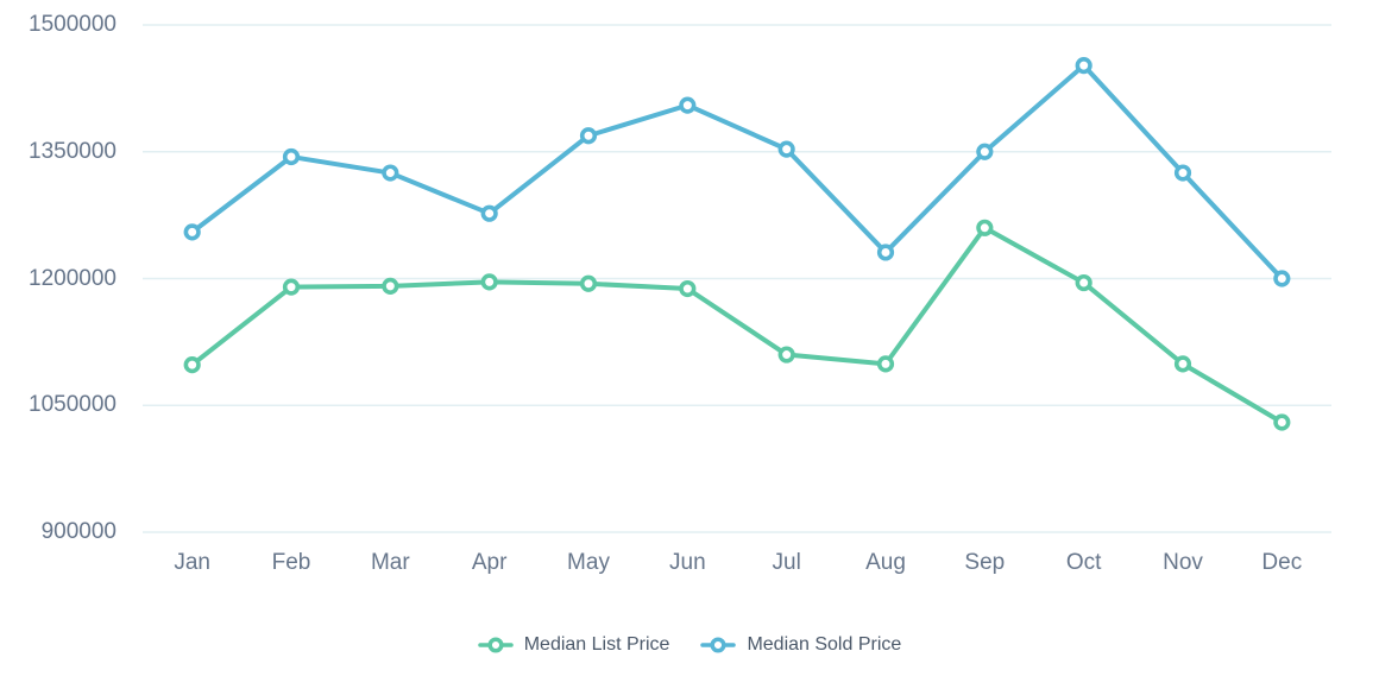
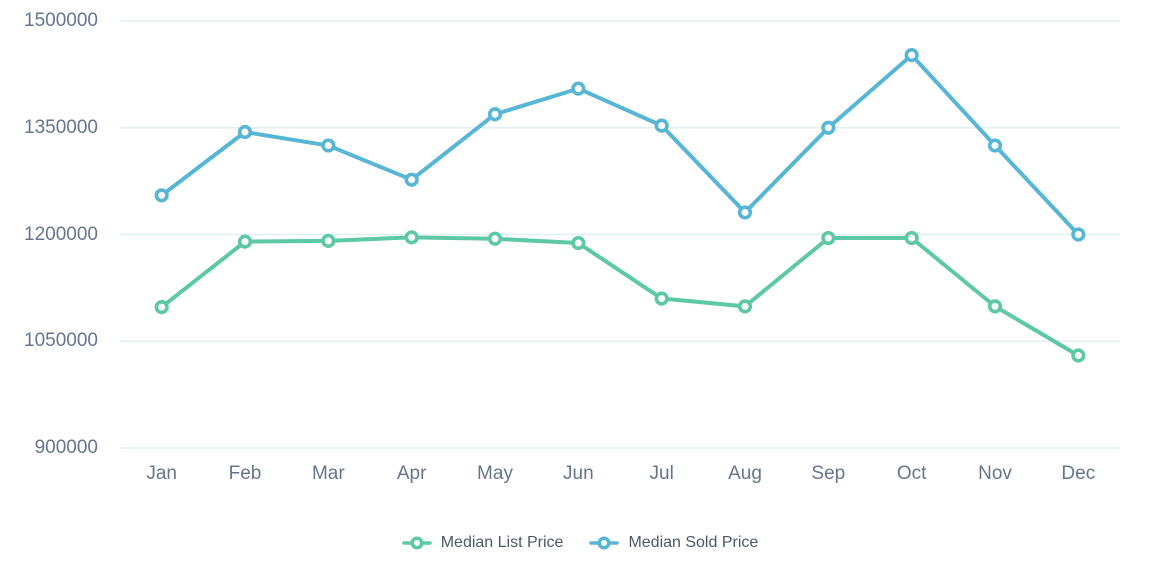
Median List Price/Sep: 1260000 -> 1200000
